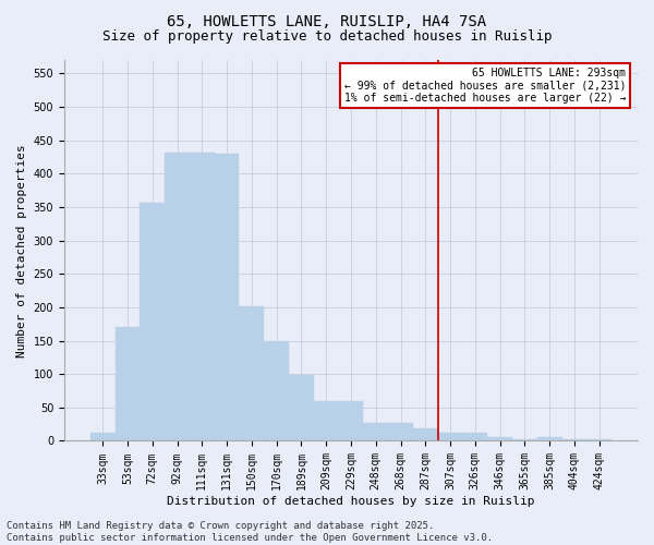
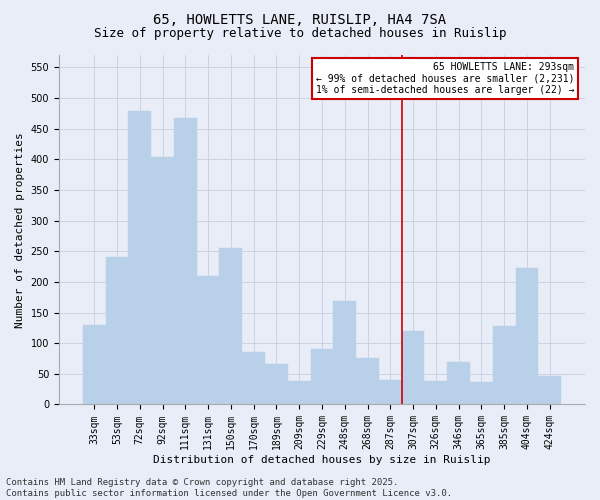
33sqm: 13 -> 130
53sqm: 170 -> 240
72sqm: 357 -> 478
92sqm: 432 -> 404
111sqm: 432 -> 468
131sqm: 430 -> 210
150sqm: 202 -> 256
170sqm: 150 -> 86
189sqm: 98 -> 66
209sqm: 60 -> 38
229sqm: 60 -> 90
248sqm: 27 -> 168
268sqm: 27 -> 76
287sqm: 19 -> 40
307sqm: 13 -> 120
326sqm: 13 -> 38
346sqm: 5 -> 70
365sqm: 3 -> 36
385sqm: 5 -> 128
404sqm: 3 -> 222
424sqm: 3 -> 46
